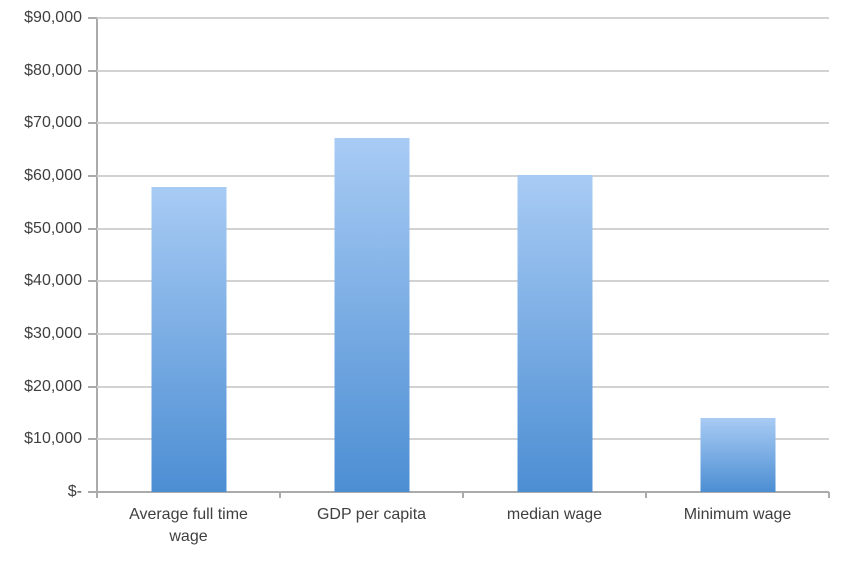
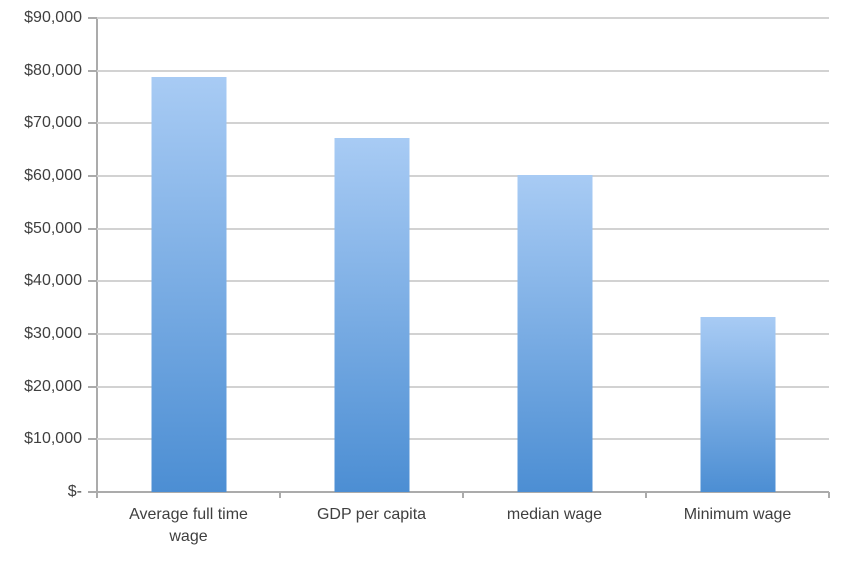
Average full time wage: $58000 -> $79000
Minimum wage: $14000 -> $33000
